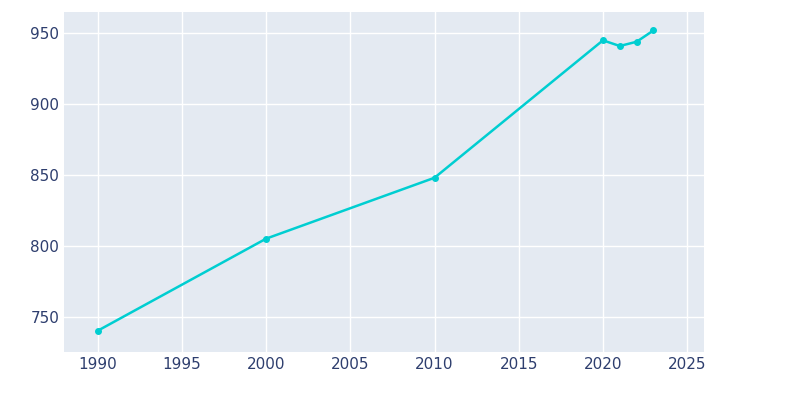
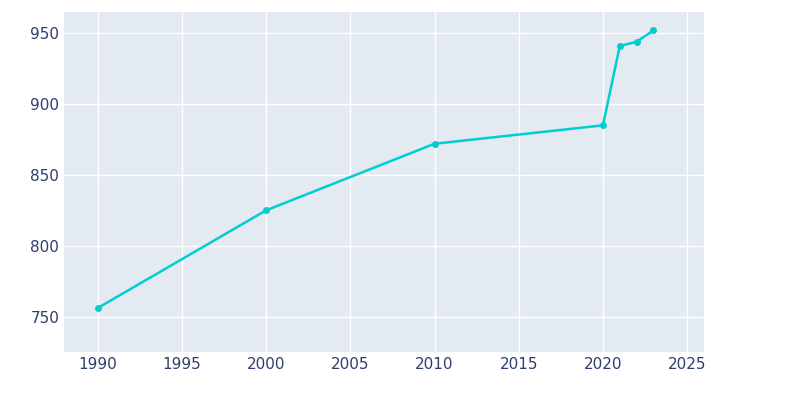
1990: 740 -> 756
2000: 805 -> 825
2010: 848 -> 872
2020: 945 -> 885
